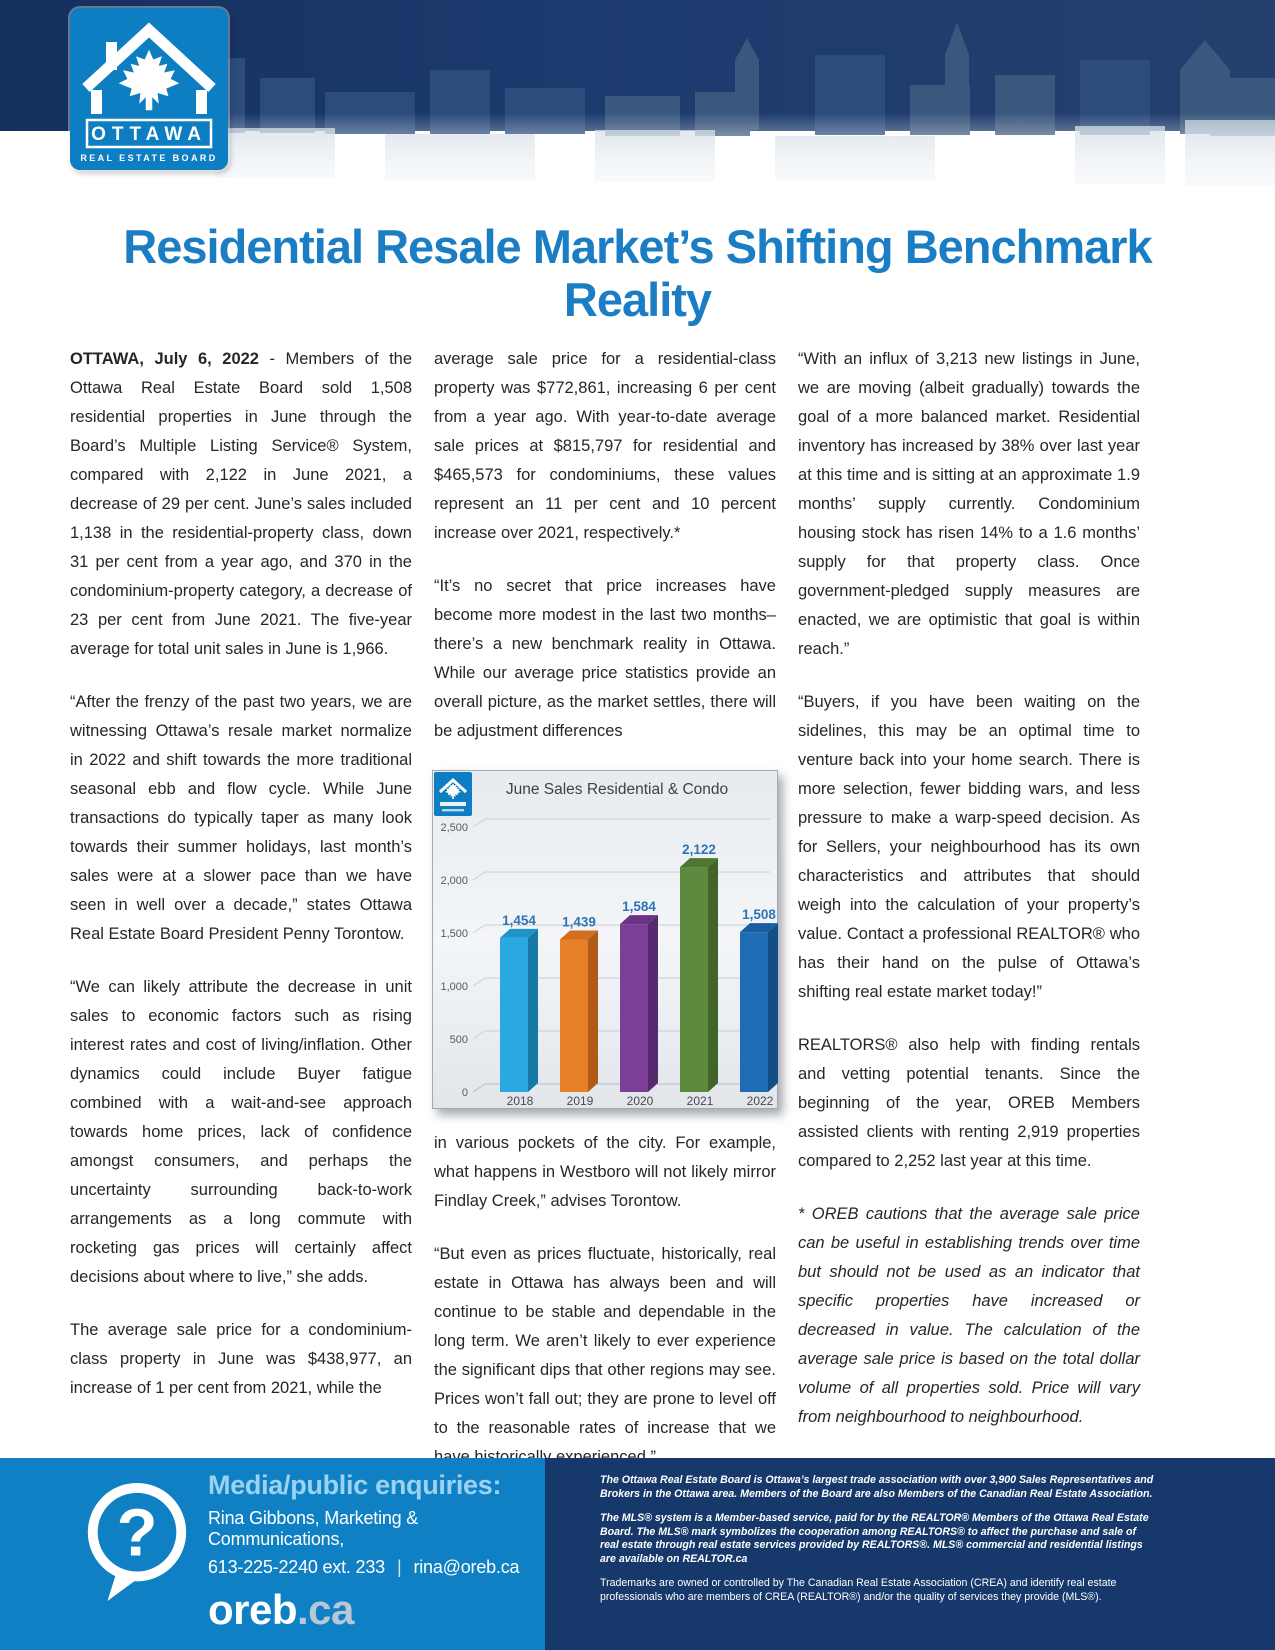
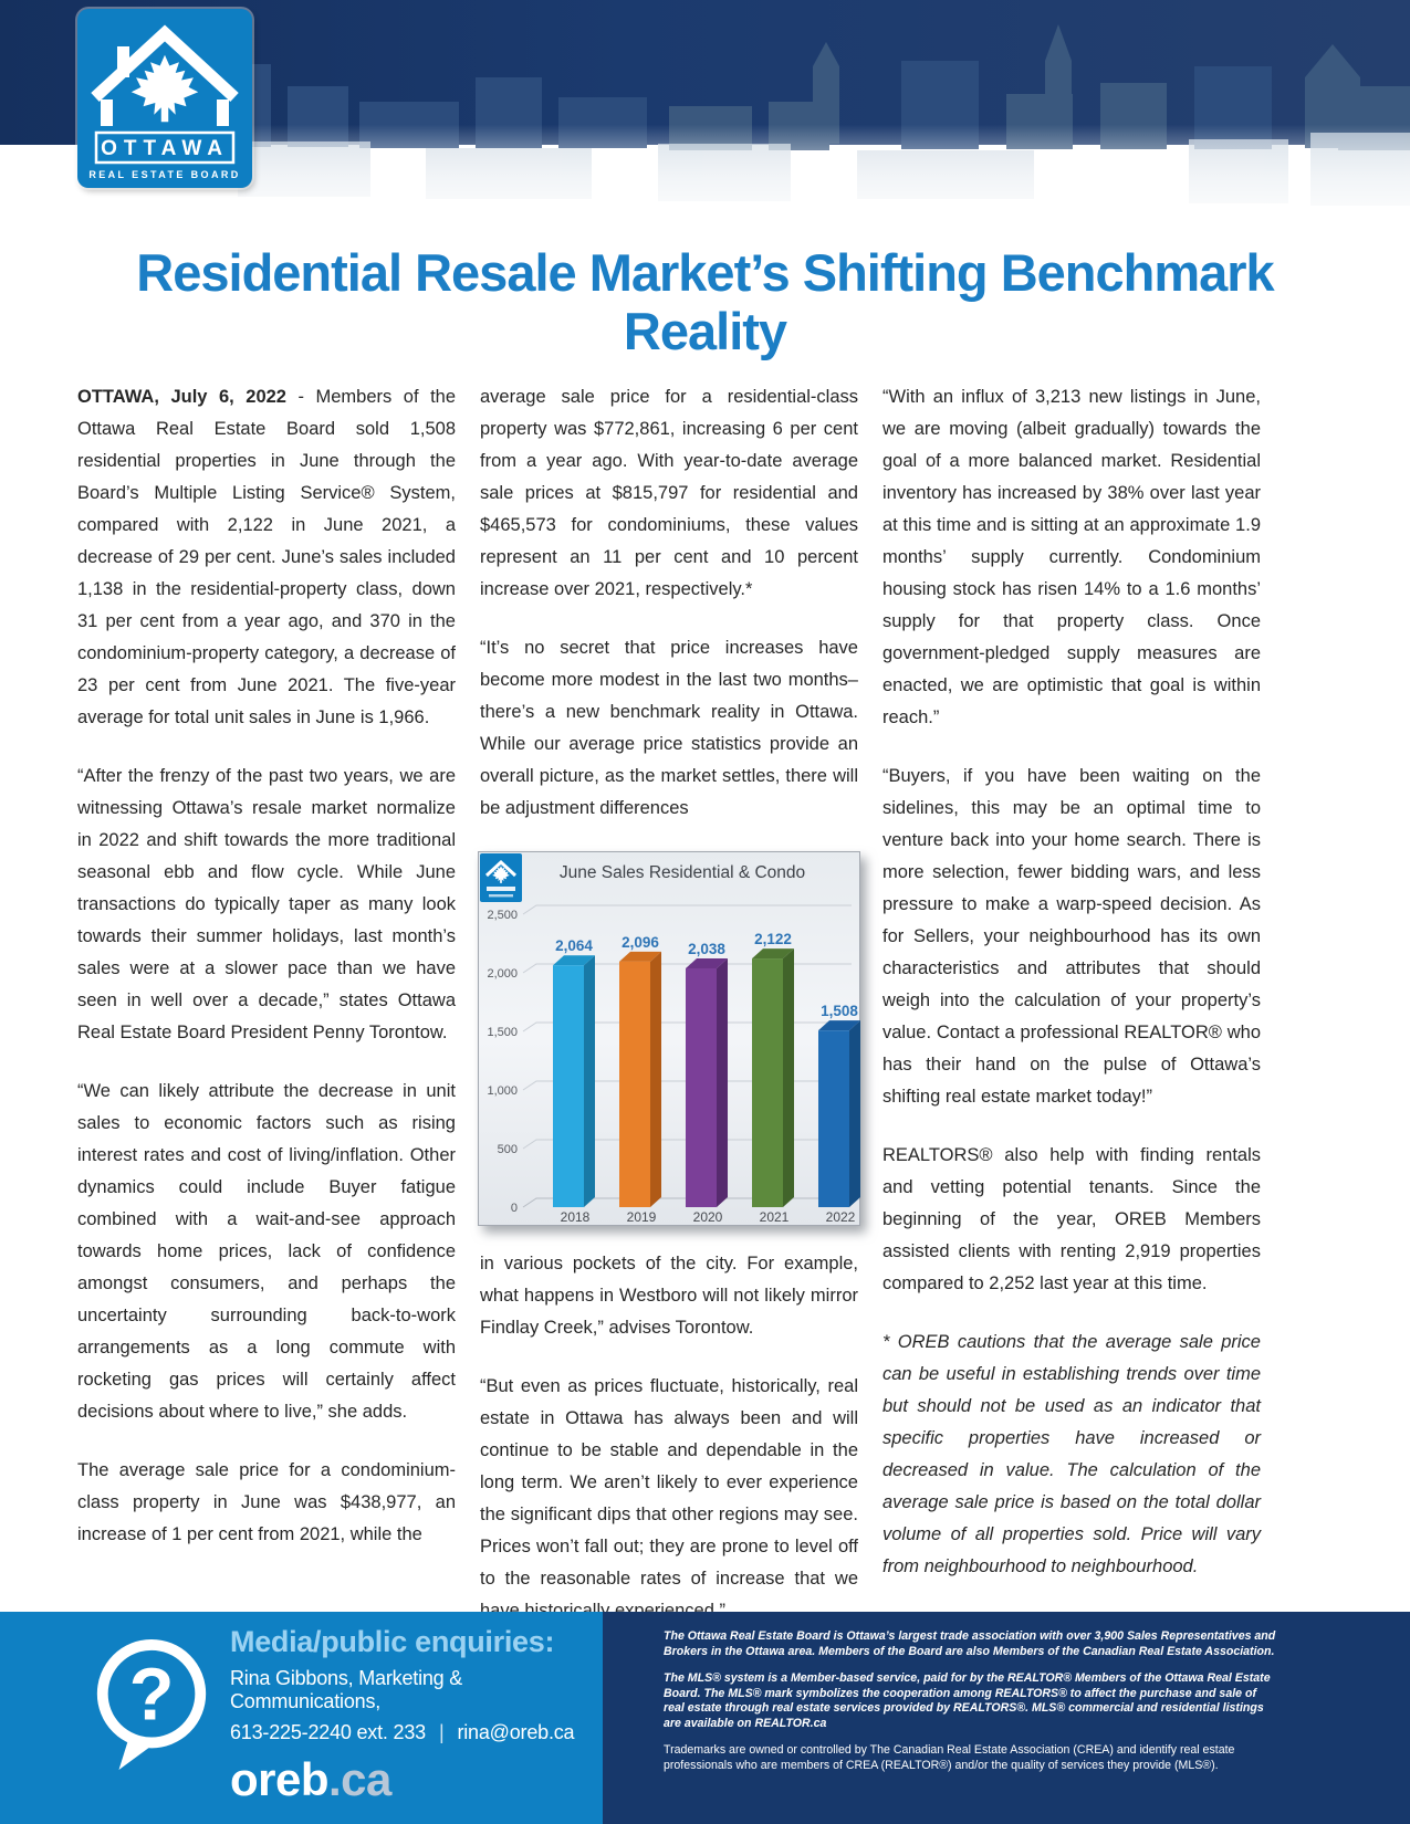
2018: 1,454 -> 2,064
2019: 1,439 -> 2,096
2020: 1,584 -> 2,038
